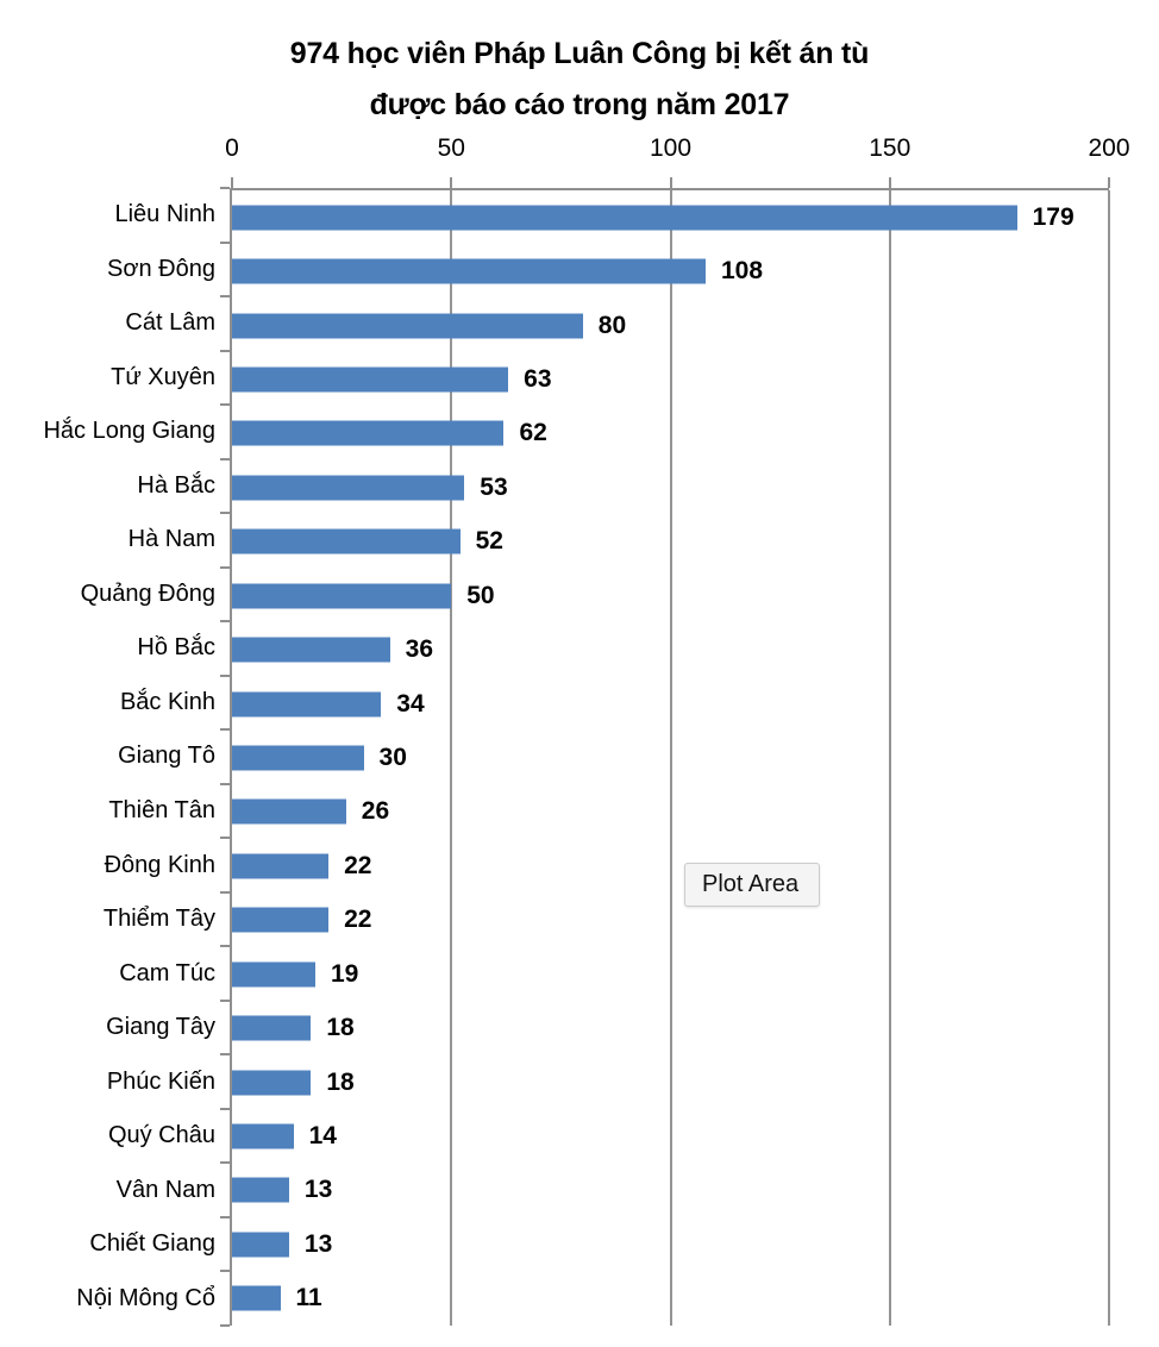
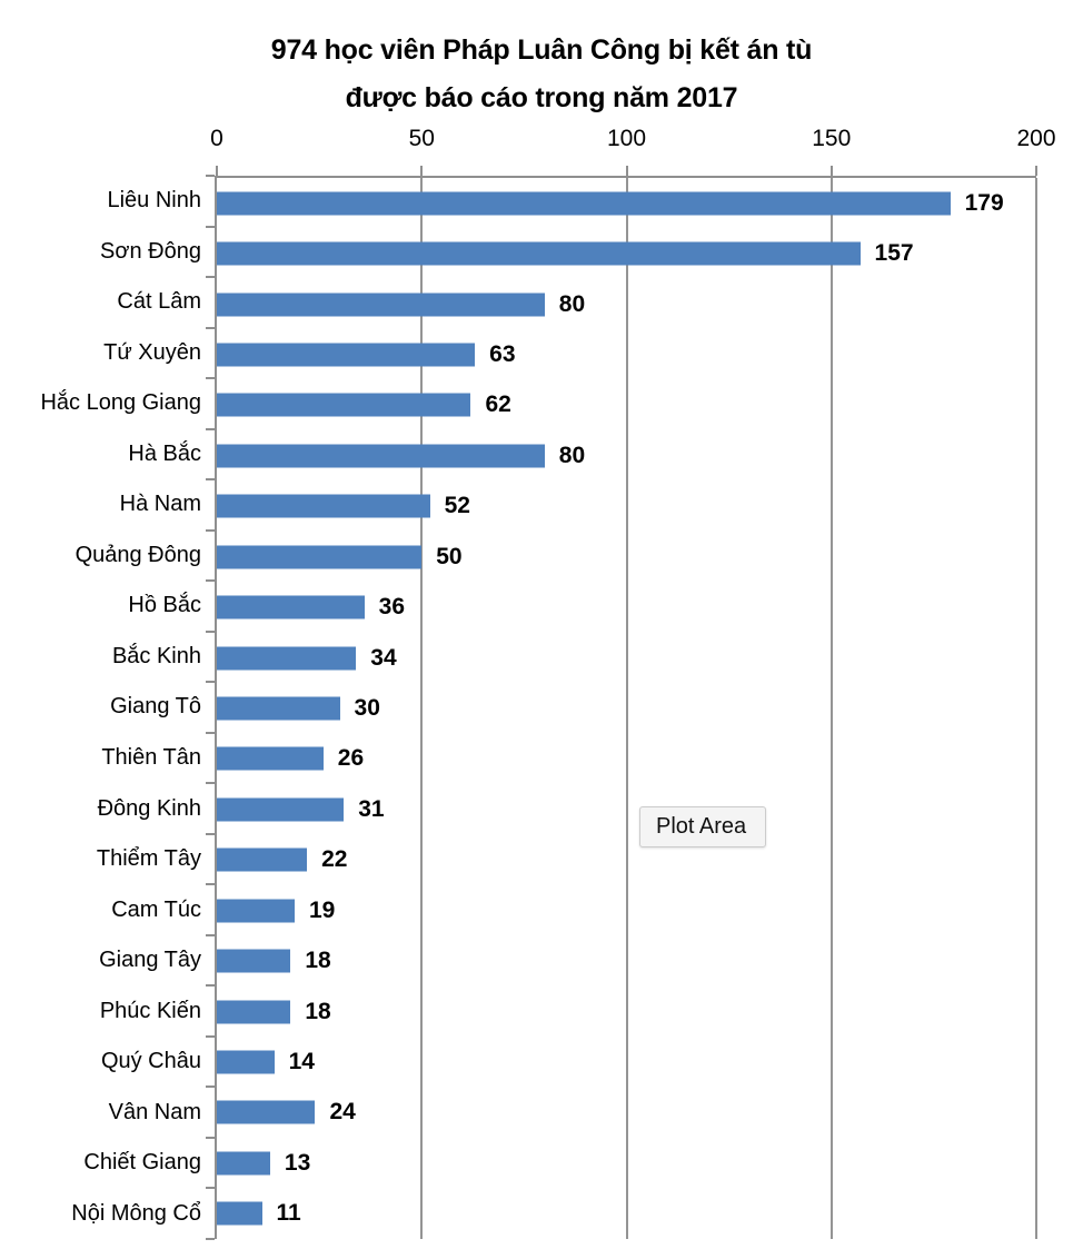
Sơn Đông: 108 -> 157
Hà Bắc: 53 -> 80
Đông Kinh: 22 -> 31
Vân Nam: 13 -> 24
